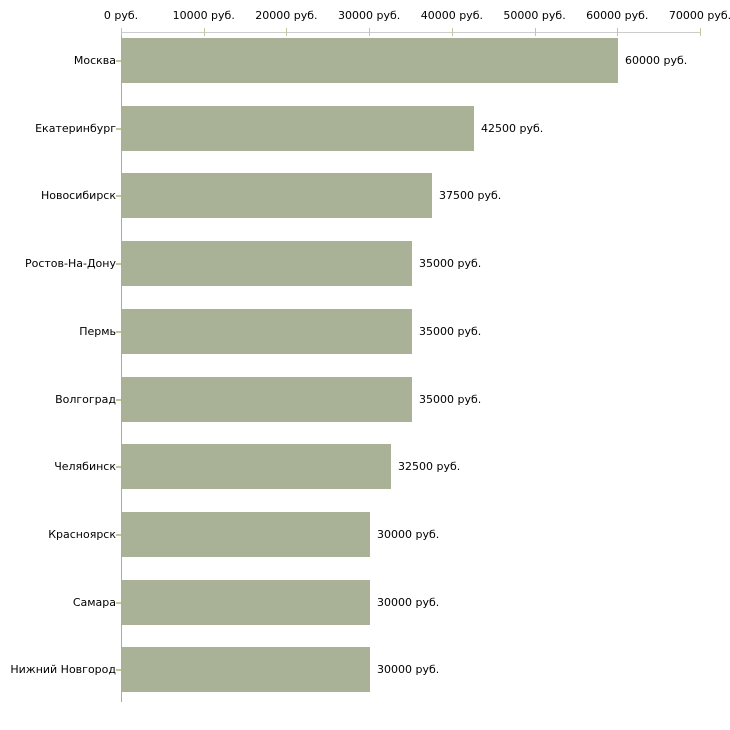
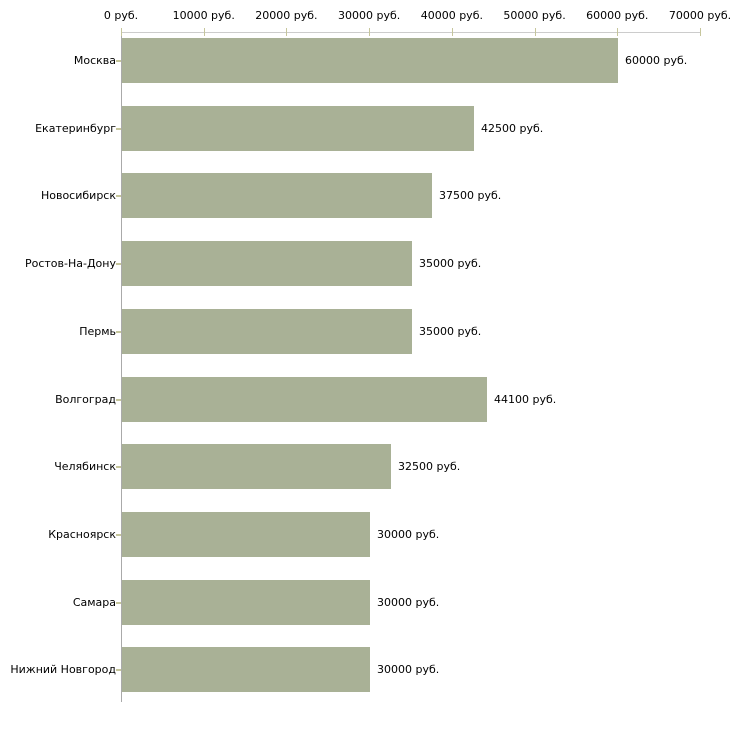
Волгоград: 35000 -> 44100
